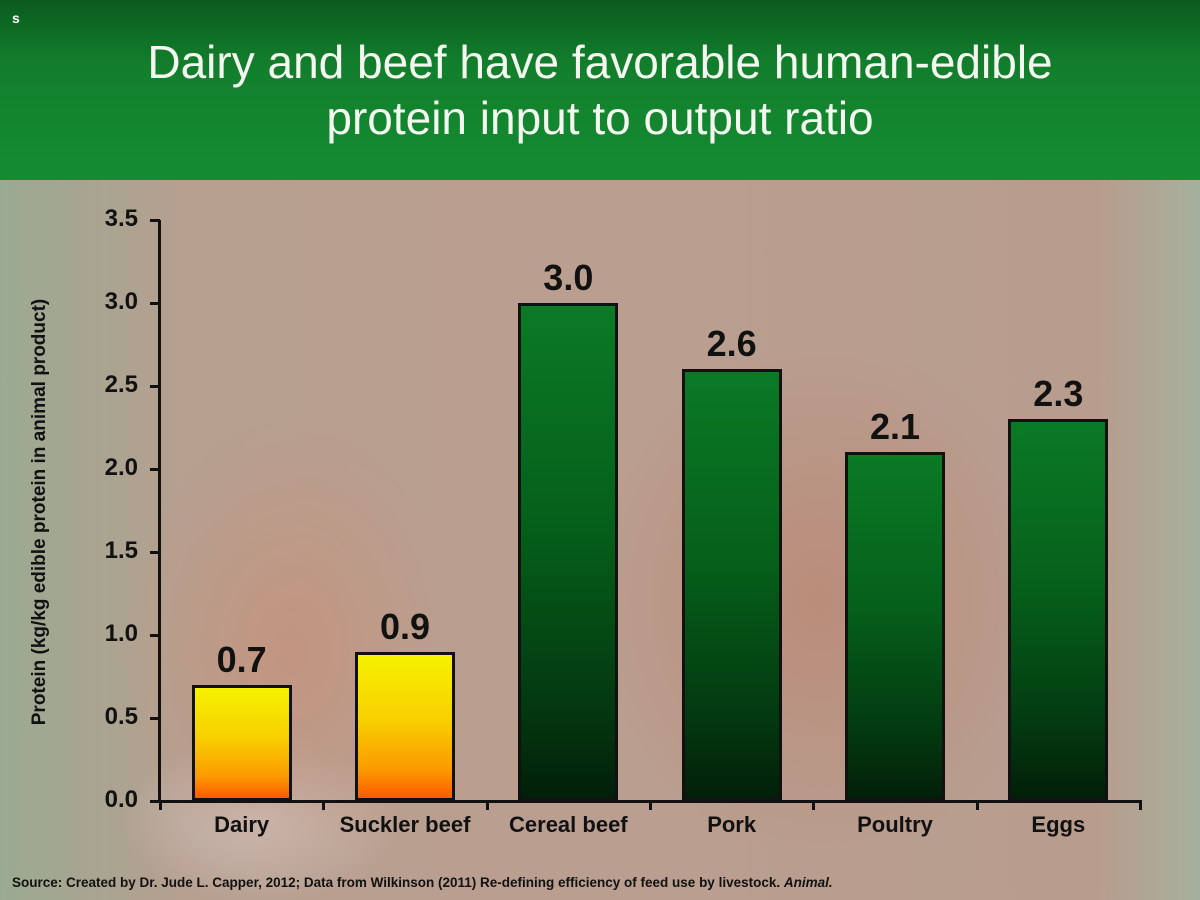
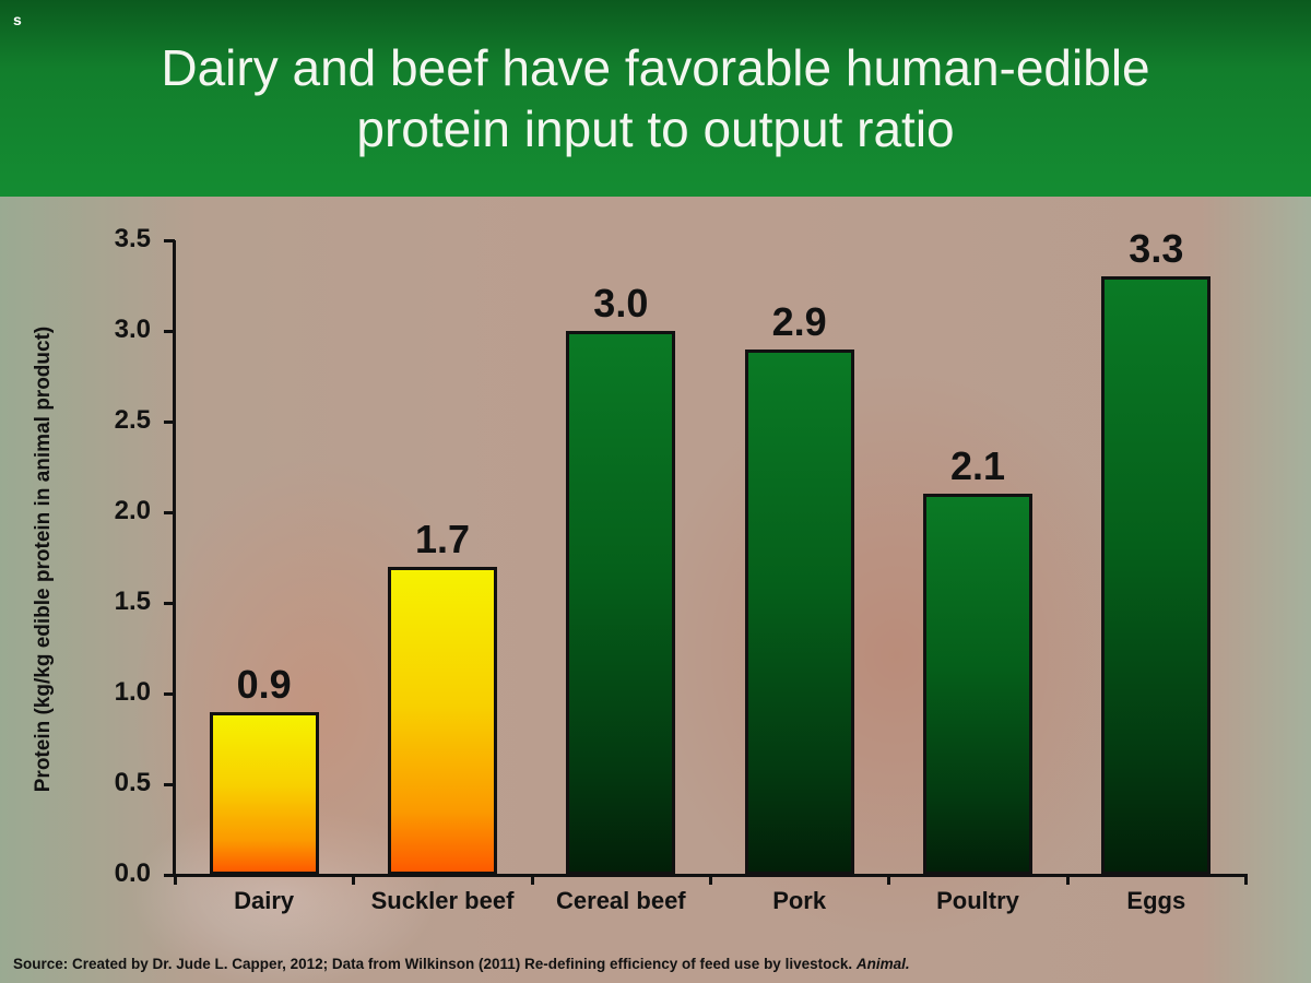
Dairy: 0.7 -> 0.9
Suckler beef: 0.9 -> 1.7
Pork: 2.6 -> 2.9
Eggs: 2.3 -> 3.3
